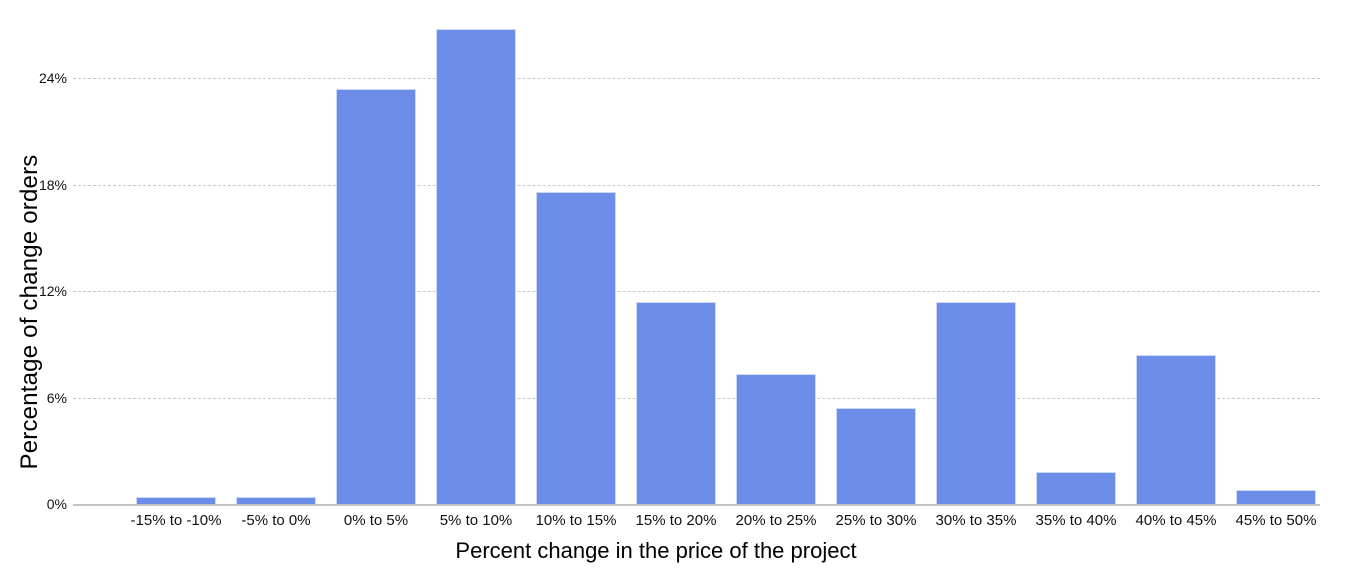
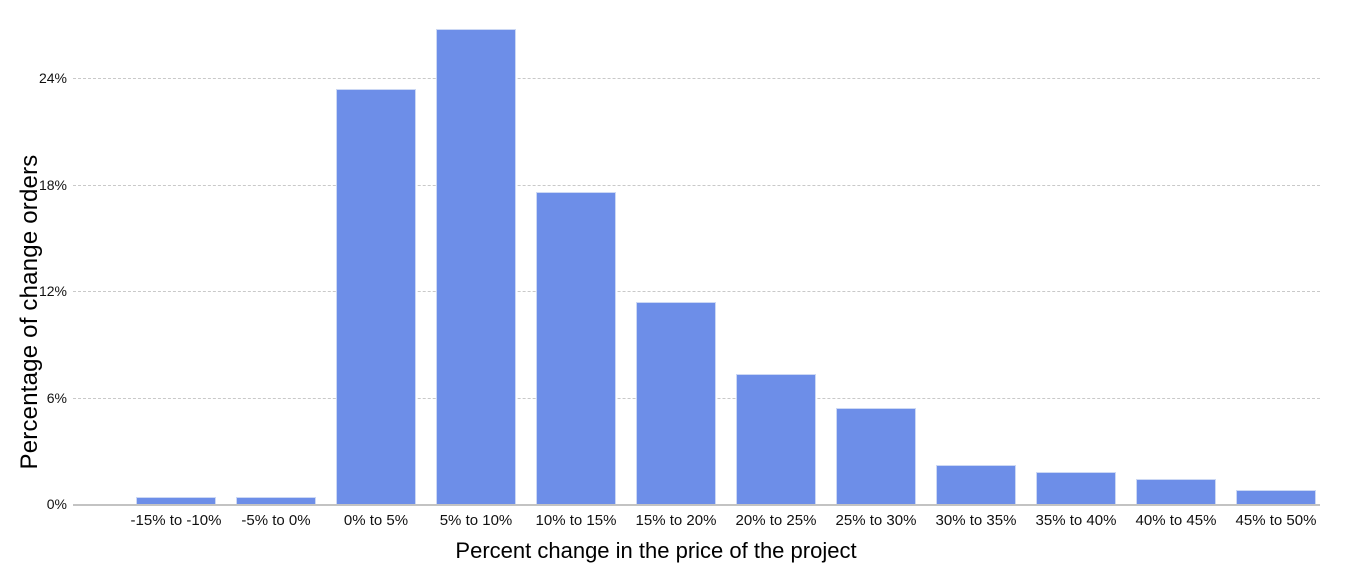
30% to 35%: 11.4% -> 2.2%
40% to 45%: 8.4% -> 1.4%
